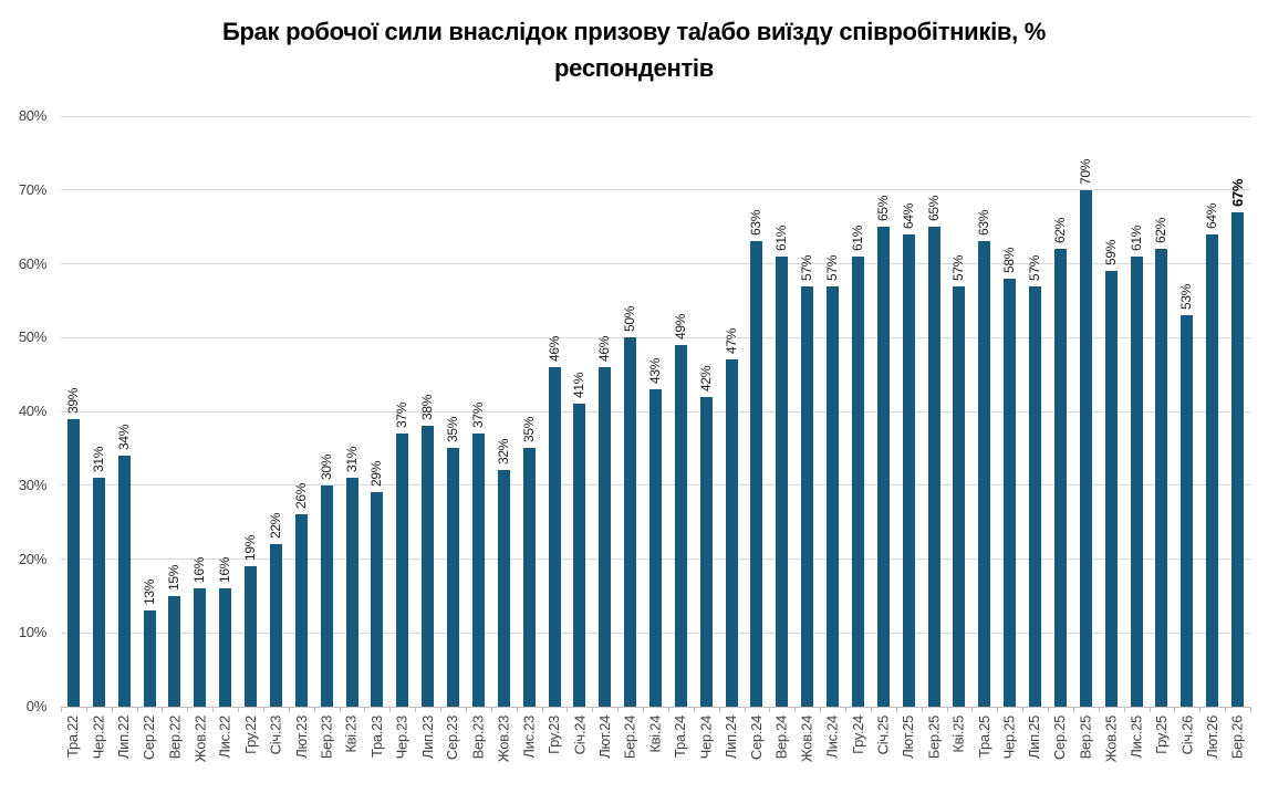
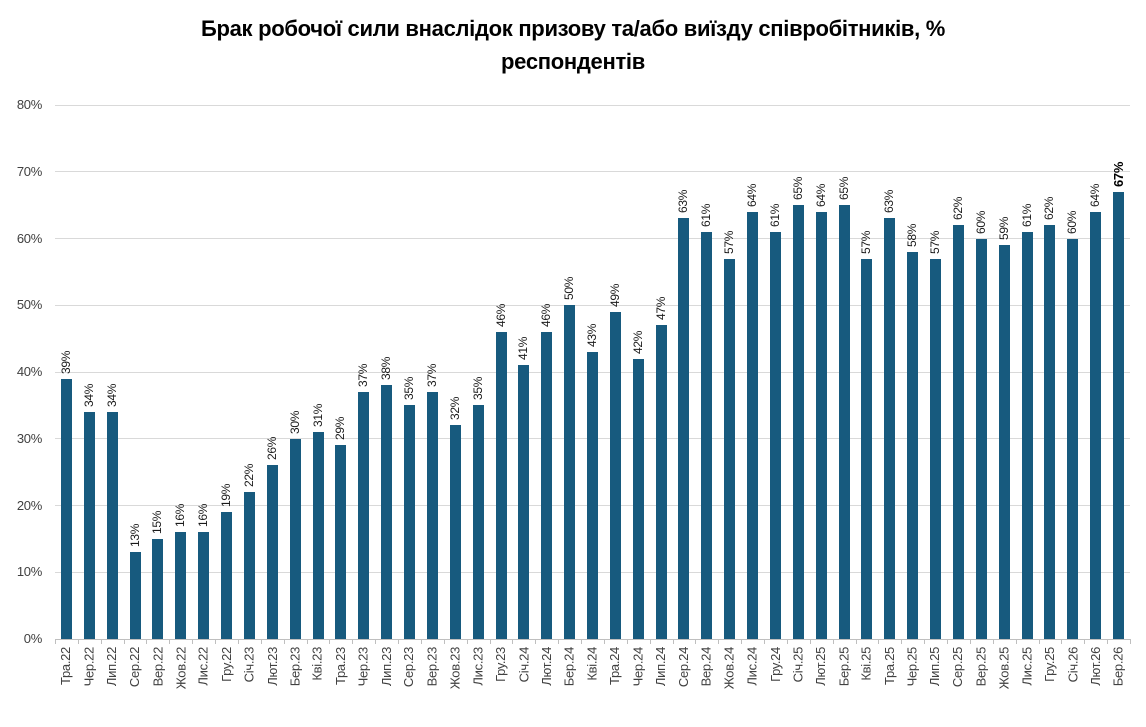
Чер.22: 31% -> 34%
Лис.24: 57% -> 64%
Вер.25: 70% -> 60%
Січ.26: 53% -> 60%
